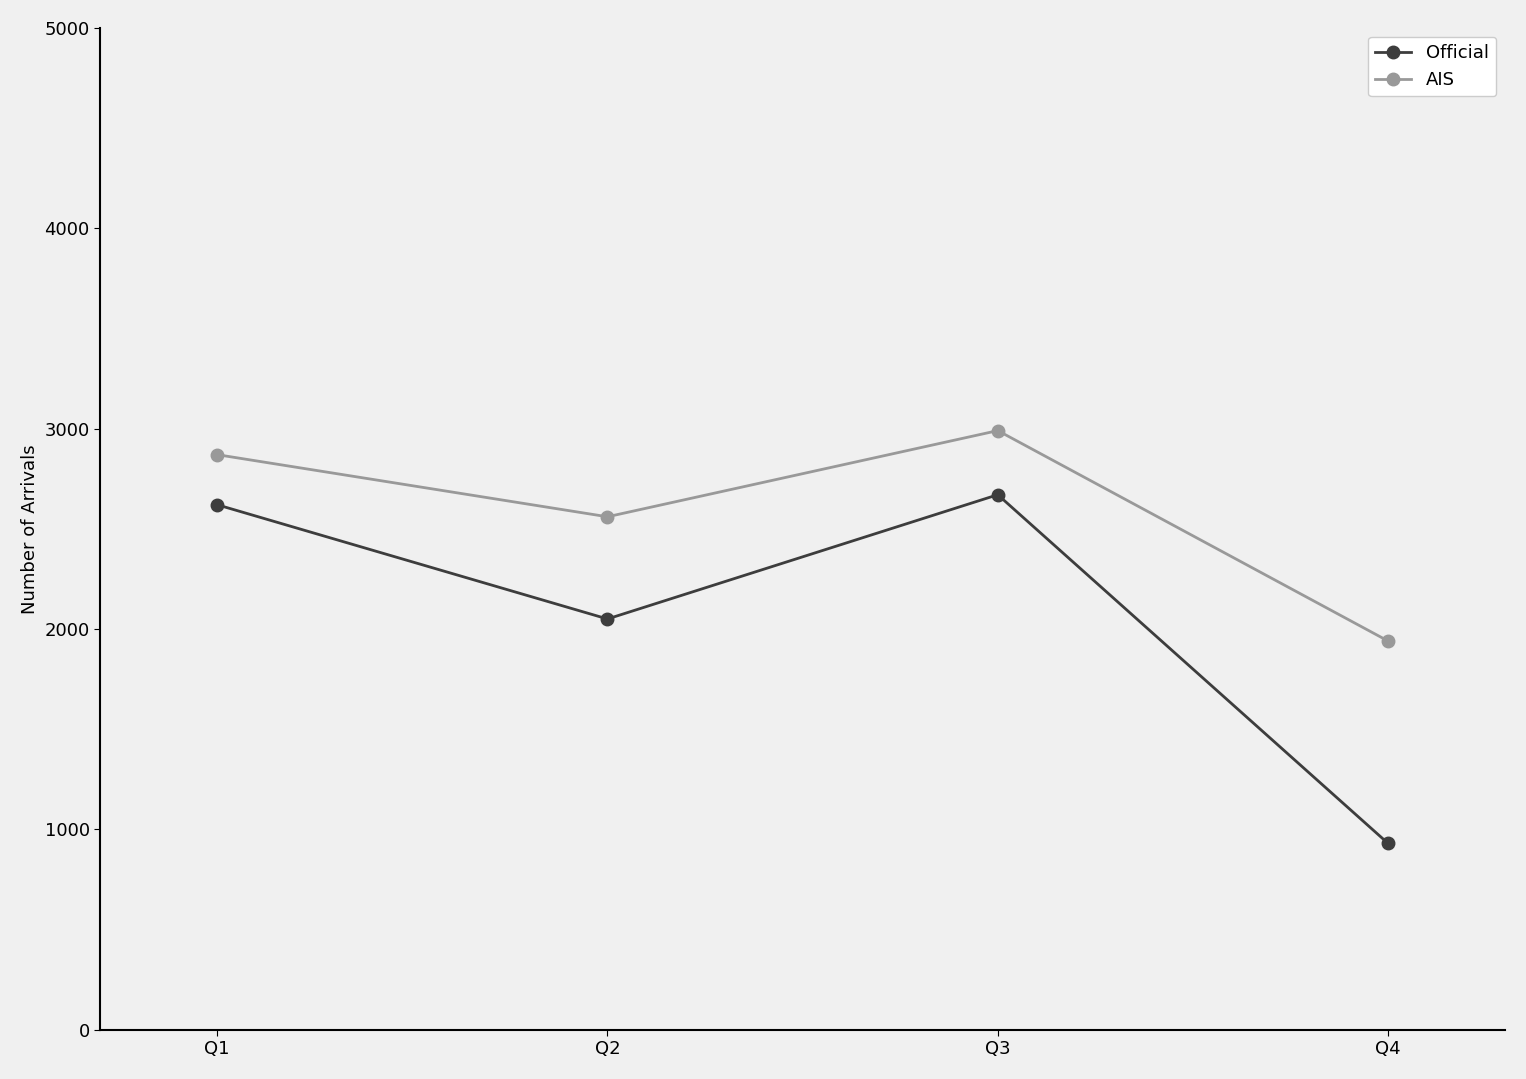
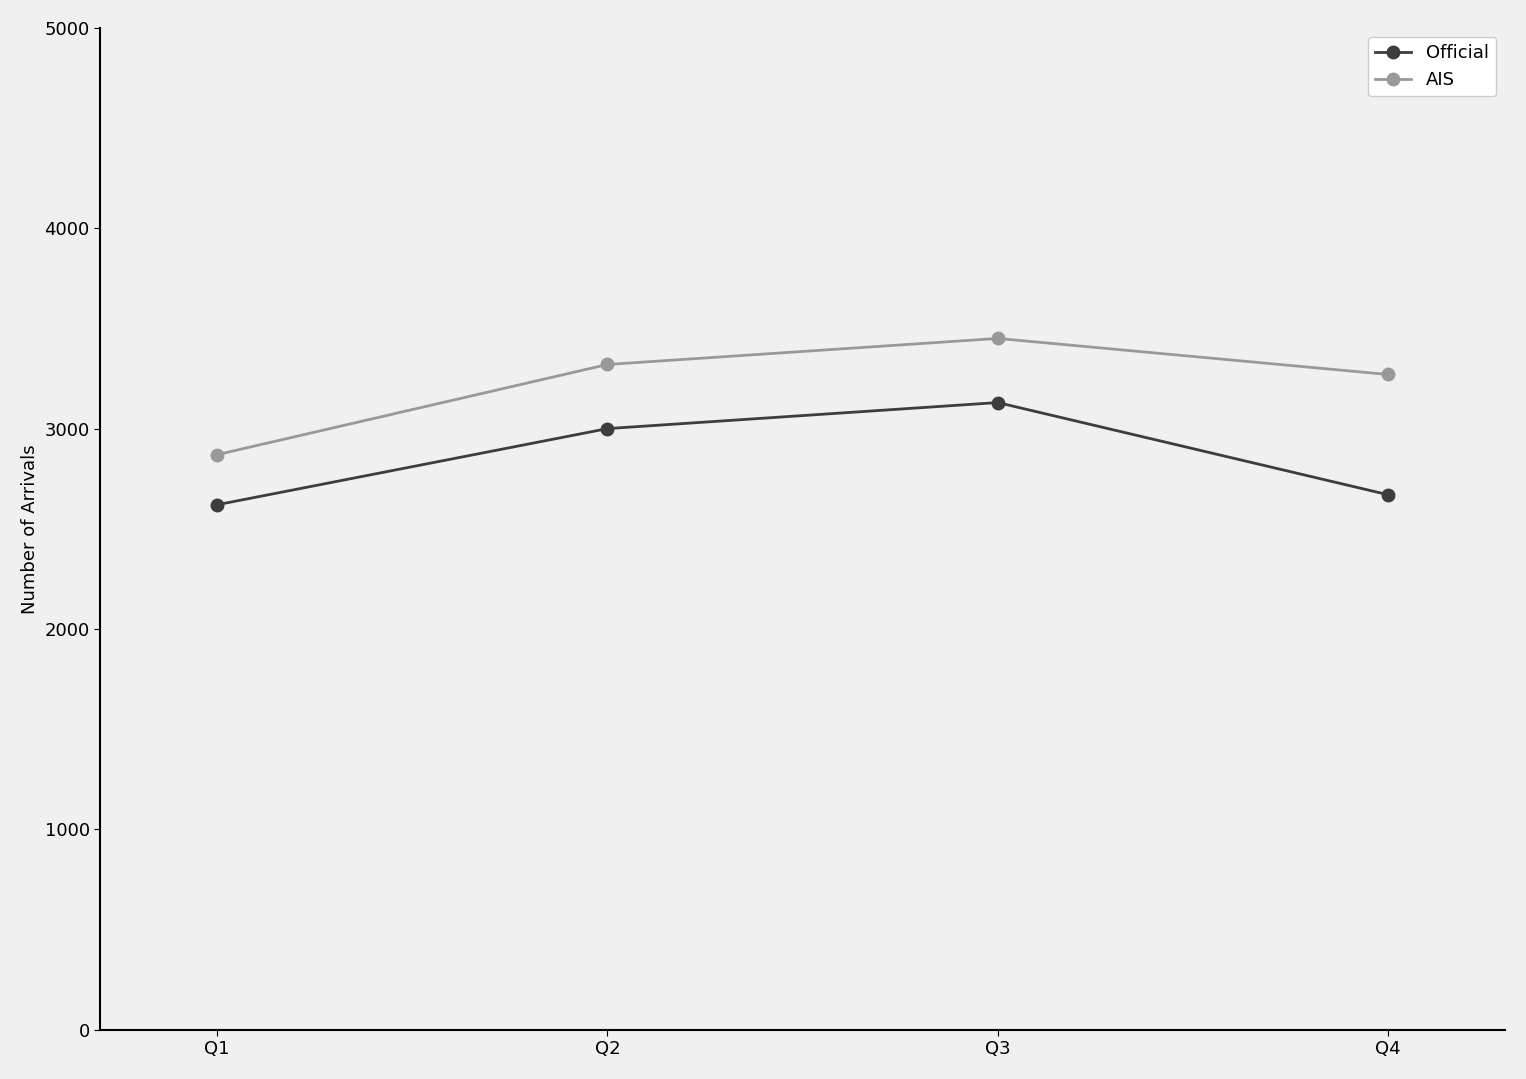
Official/Q2: 2050 -> 3000
AIS/Q2: 2560 -> 3320
Official/Q3: 2670 -> 3130
AIS/Q3: 2990 -> 3450
Official/Q4: 930 -> 2670
AIS/Q4: 1940 -> 3270
